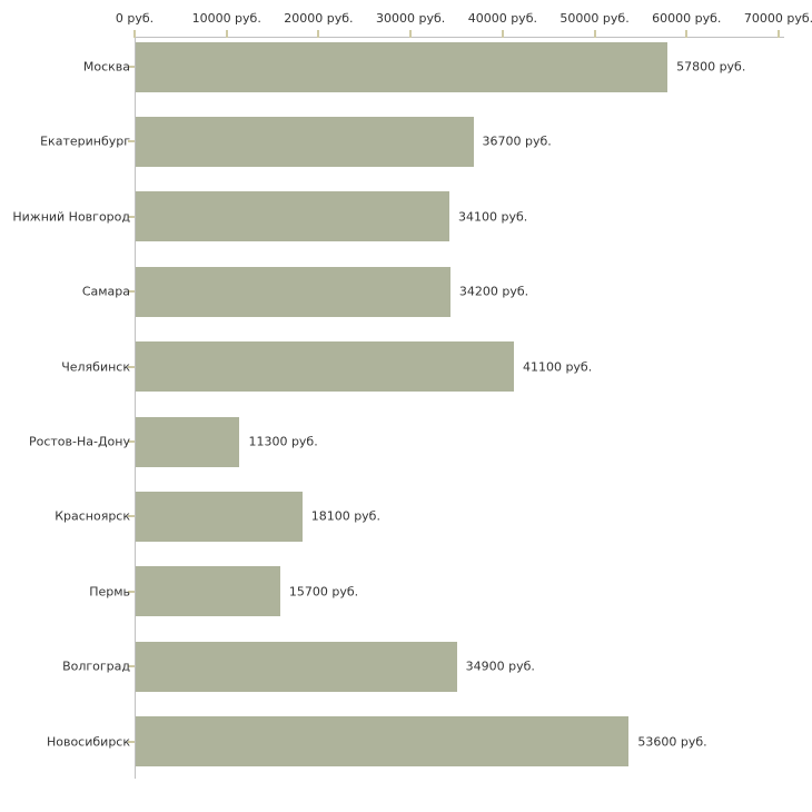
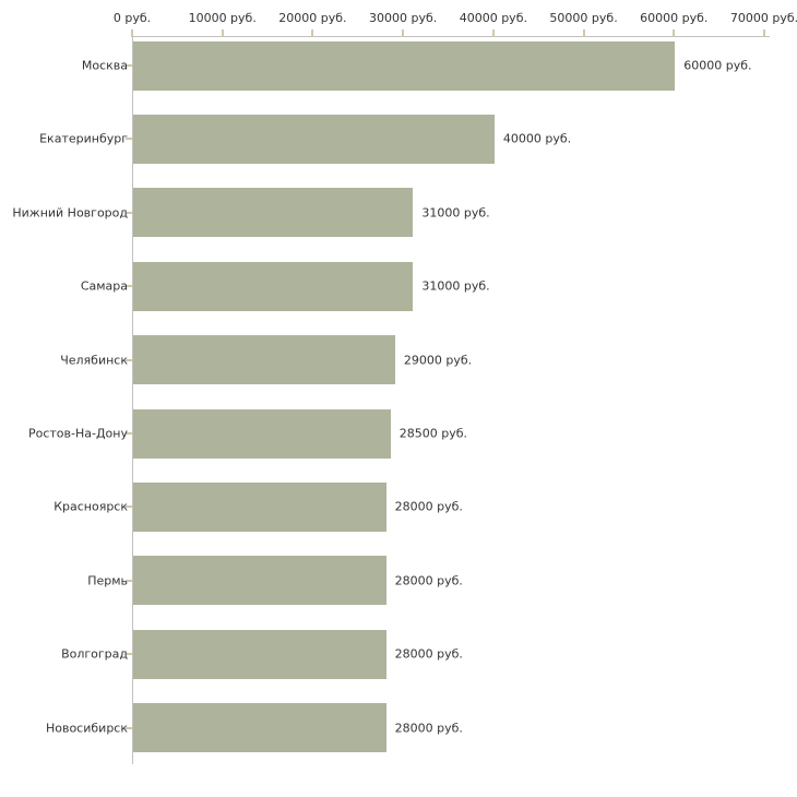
Москва: 57800 -> 60000
Екатеринбург: 36700 -> 40000
Нижний Новгород: 34100 -> 31000
Самара: 34200 -> 31000
Челябинск: 41100 -> 29000
Ростов-На-Дону: 11300 -> 28500
Красноярск: 18100 -> 28000
Пермь: 15700 -> 28000
Волгоград: 34900 -> 28000
Новосибирск: 53600 -> 28000
